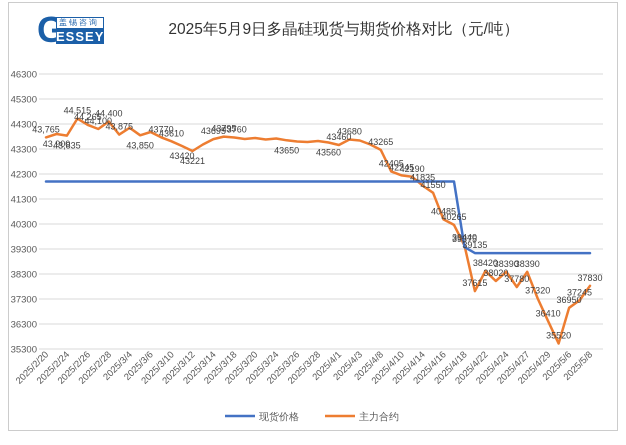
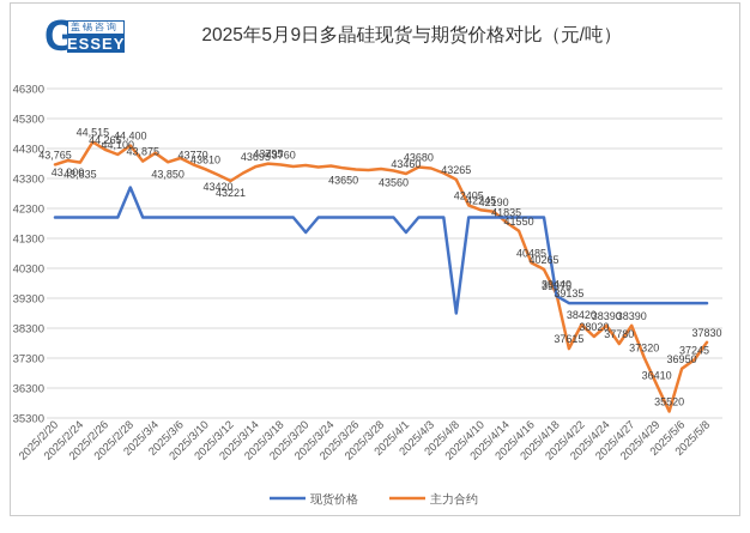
现货价格/2025/2/28: 42000 -> 43000
现货价格/2025/3/20: 42000 -> 41500
现货价格/2025/4/1: 42000 -> 41500
现货价格/2025/4/8: 42000 -> 38800
